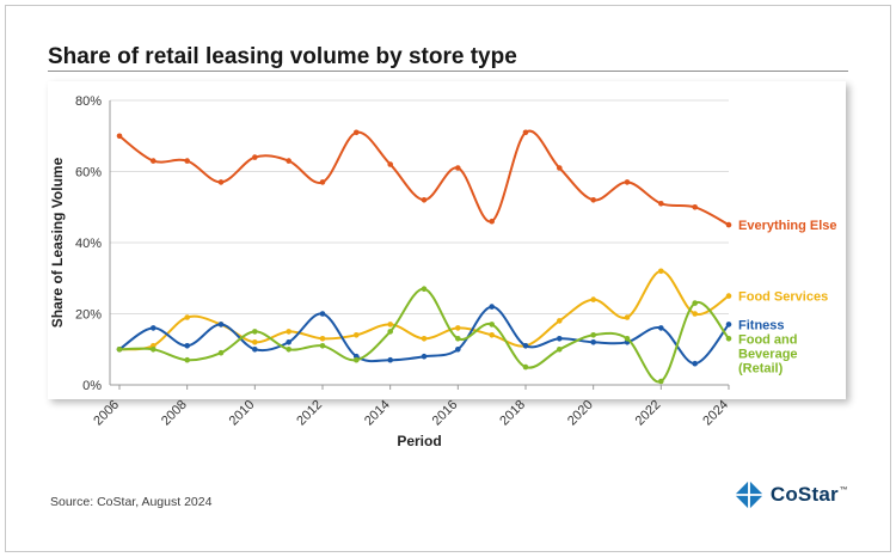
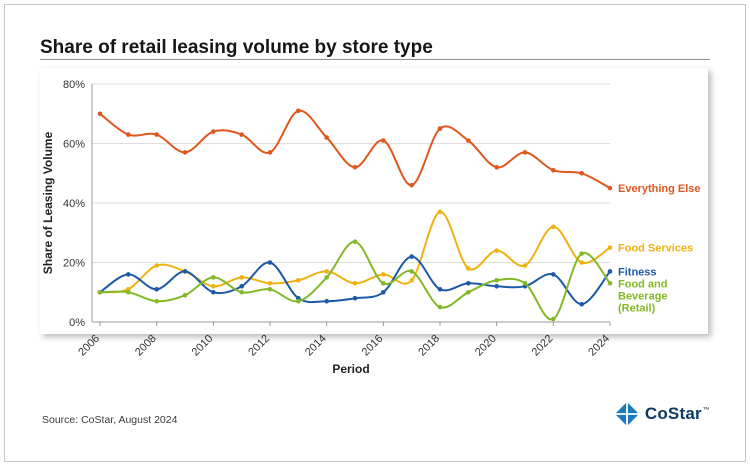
Everything Else/2018: 71% -> 65%
Food Services/2018: 11% -> 37%
